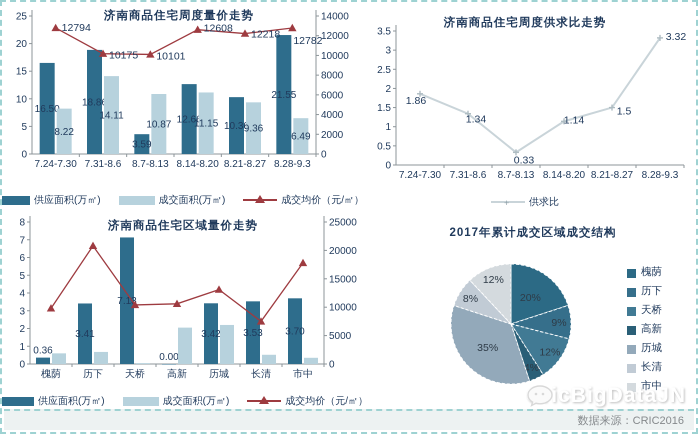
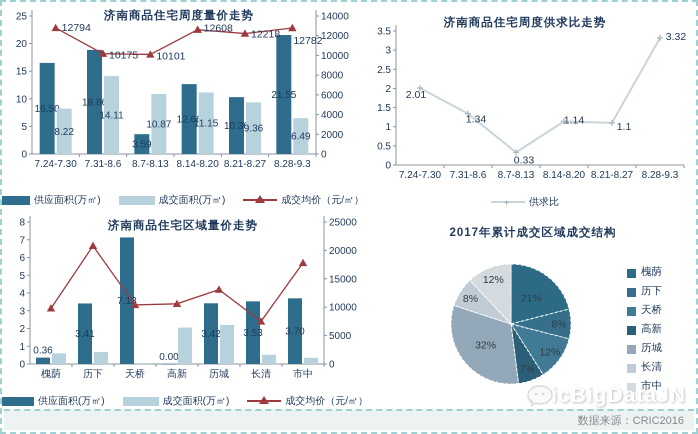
济南商品住宅周度供求比走势/7.24-7.30: 1.86 -> 2.01
济南商品住宅周度供求比走势/8.21-8.27: 1.5 -> 1.1
2017年累计成交区域成交结构/槐荫: 20% -> 21%
2017年累计成交区域成交结构/历下: 9% -> 8%
2017年累计成交区域成交结构/高新: 4% -> 7%
2017年累计成交区域成交结构/历城: 35% -> 32%
